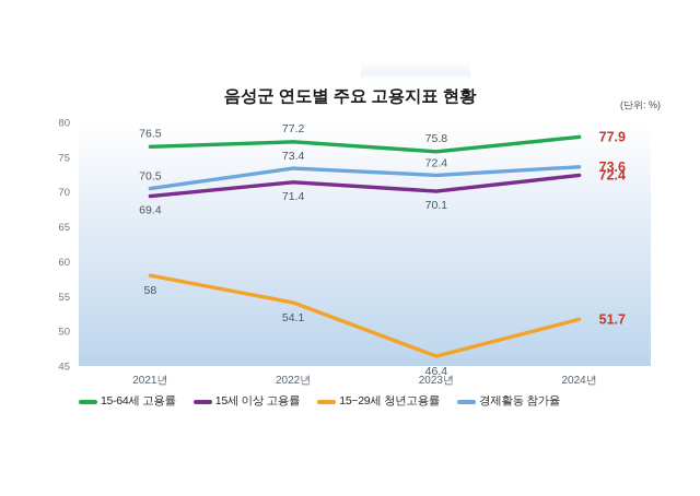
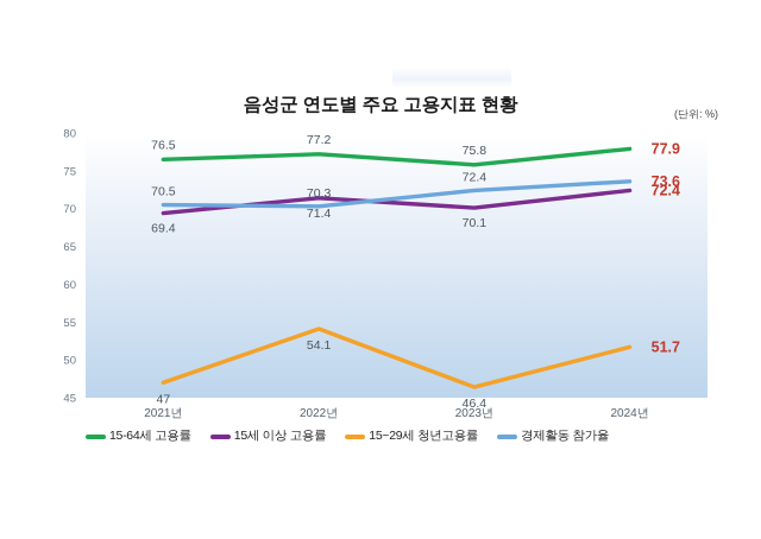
15~29세 청년고용률/2021년: 58 -> 47
경제활동 참가율/2022년: 73.4 -> 70.3
